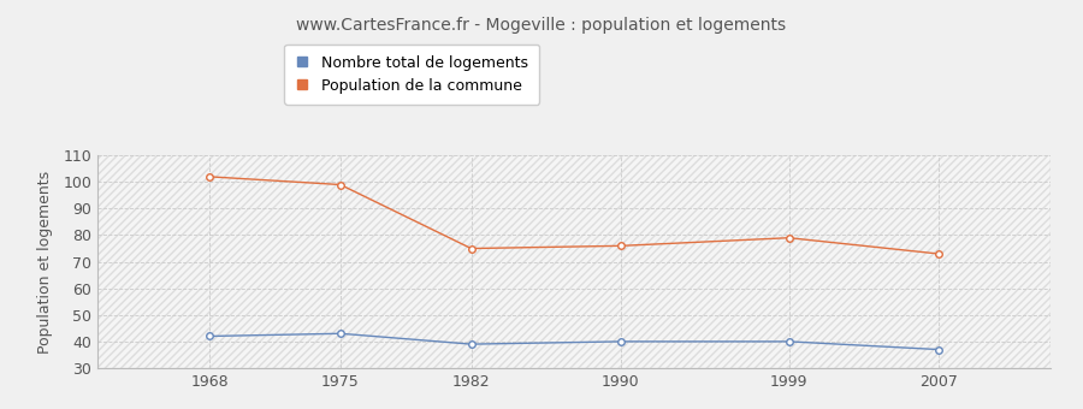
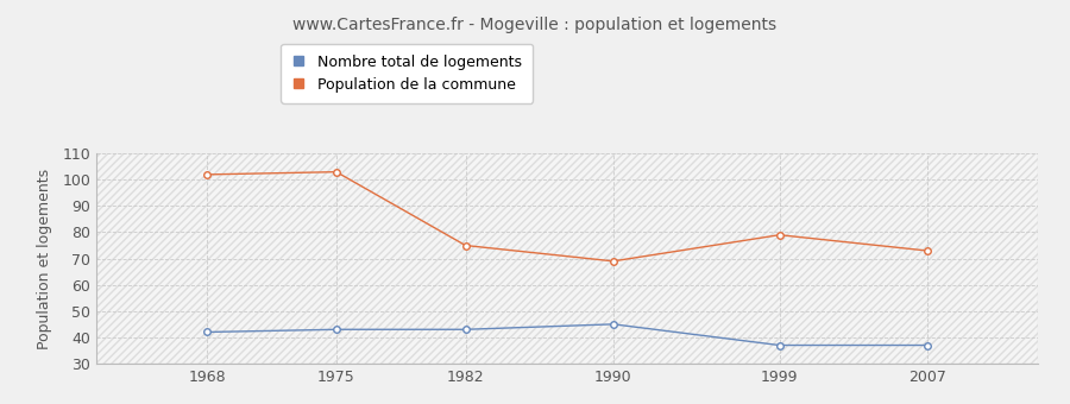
Population de la commune/1975: 99 -> 103
Nombre total de logements/1982: 39 -> 43
Nombre total de logements/1990: 40 -> 45
Population de la commune/1990: 76 -> 69
Nombre total de logements/1999: 40 -> 37
